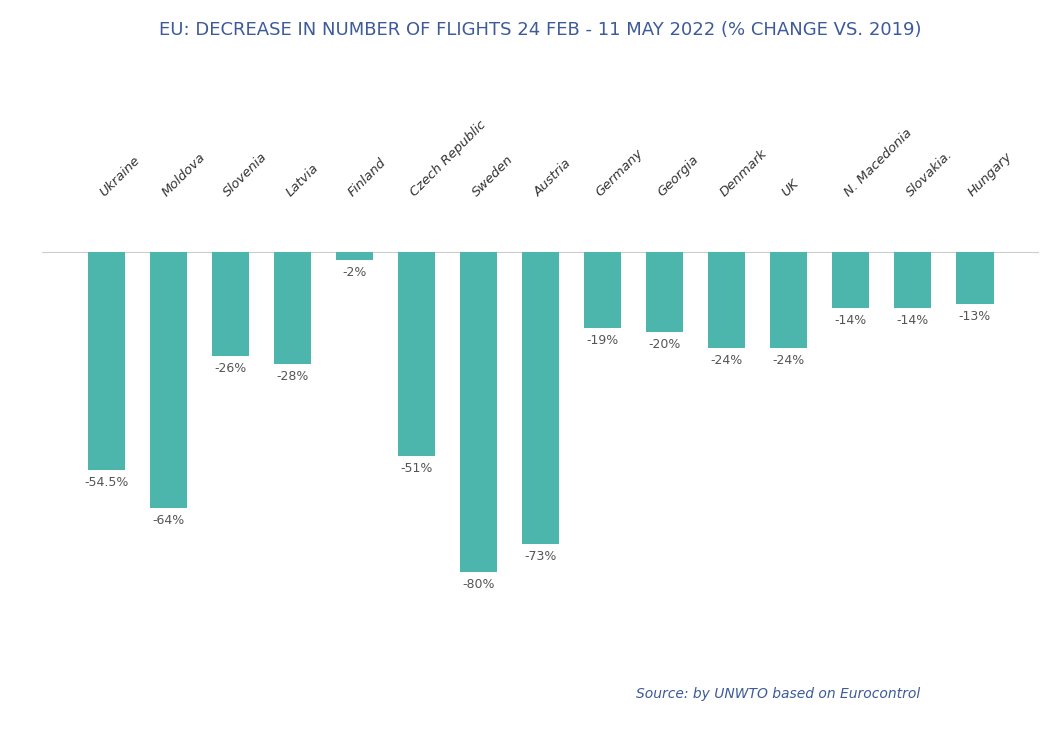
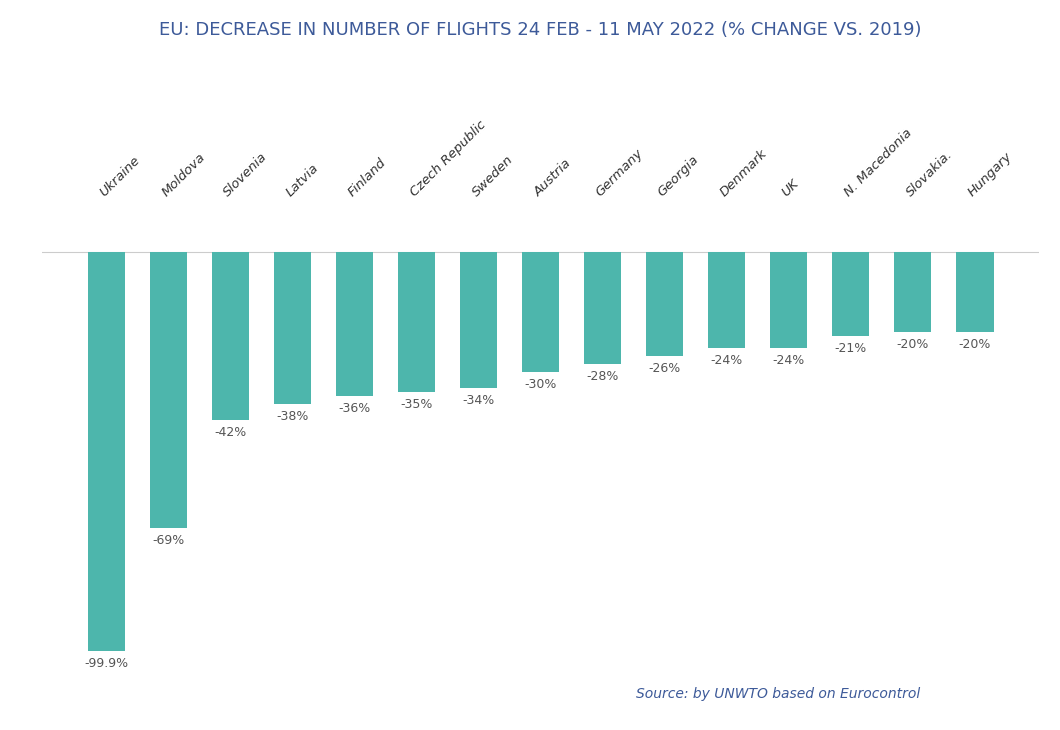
Ukraine: -54.5% -> -99.9%
Moldova: -64% -> -69%
Slovenia: -26% -> -42%
Latvia: -28% -> -38%
Finland: -2% -> -36%
Czech Republic: -51% -> -35%
Sweden: -80% -> -34%
Austria: -73% -> -30%
Germany: -19% -> -28%
Georgia: -20% -> -26%
N. Macedonia: -14% -> -21%
Slovakia.: -14% -> -20%
Hungary: -13% -> -20%
